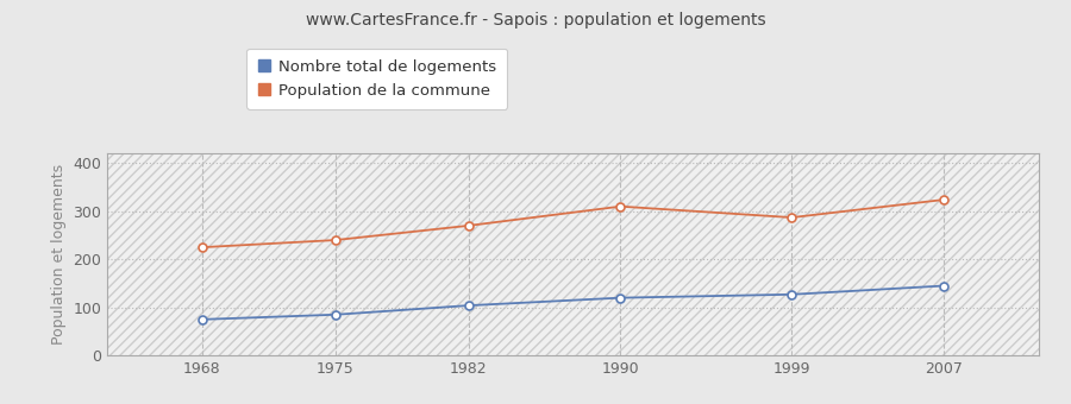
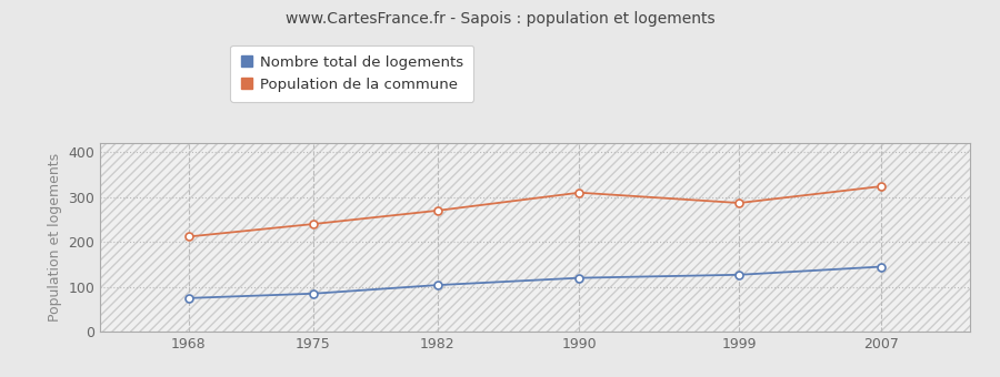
Population de la commune/1968: 225 -> 212
